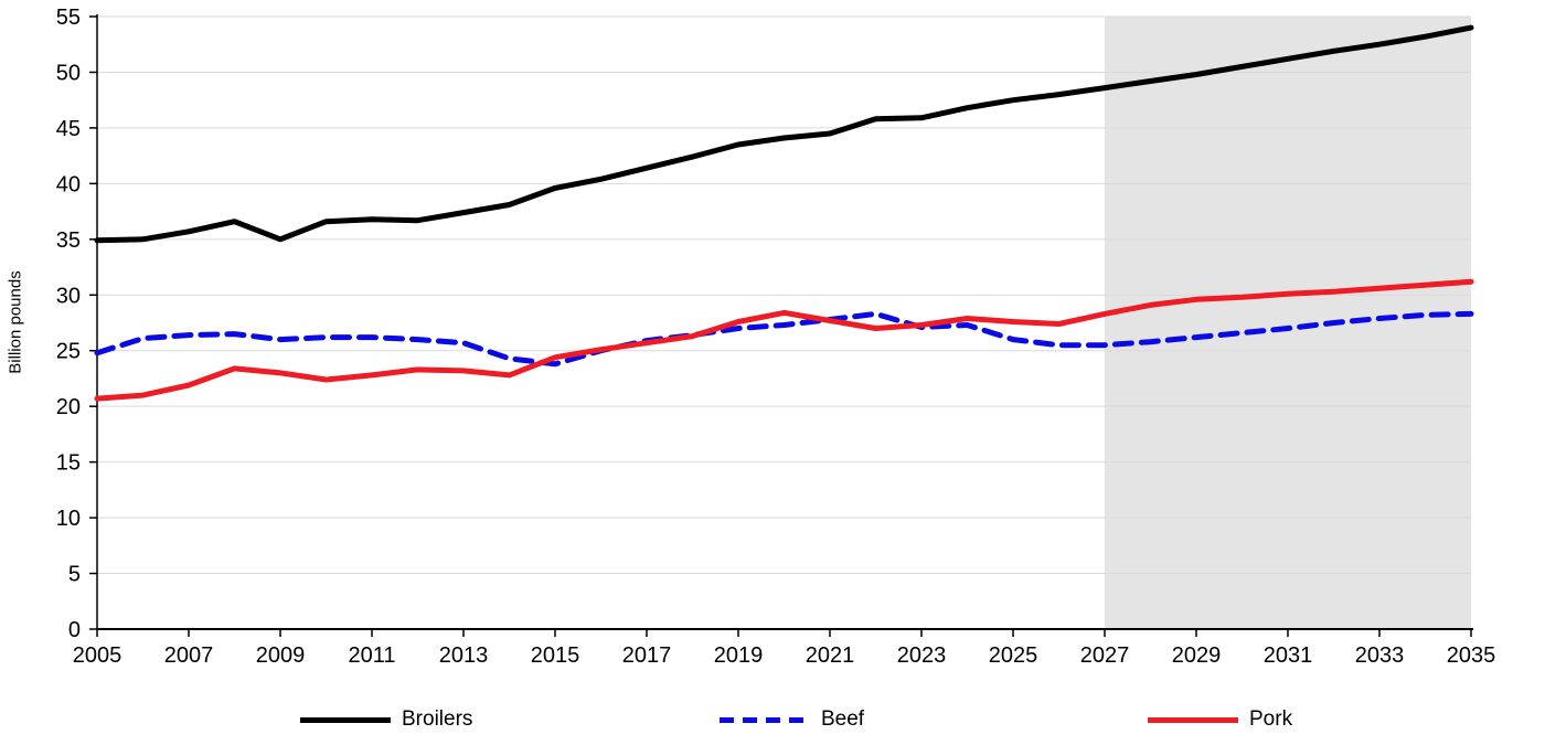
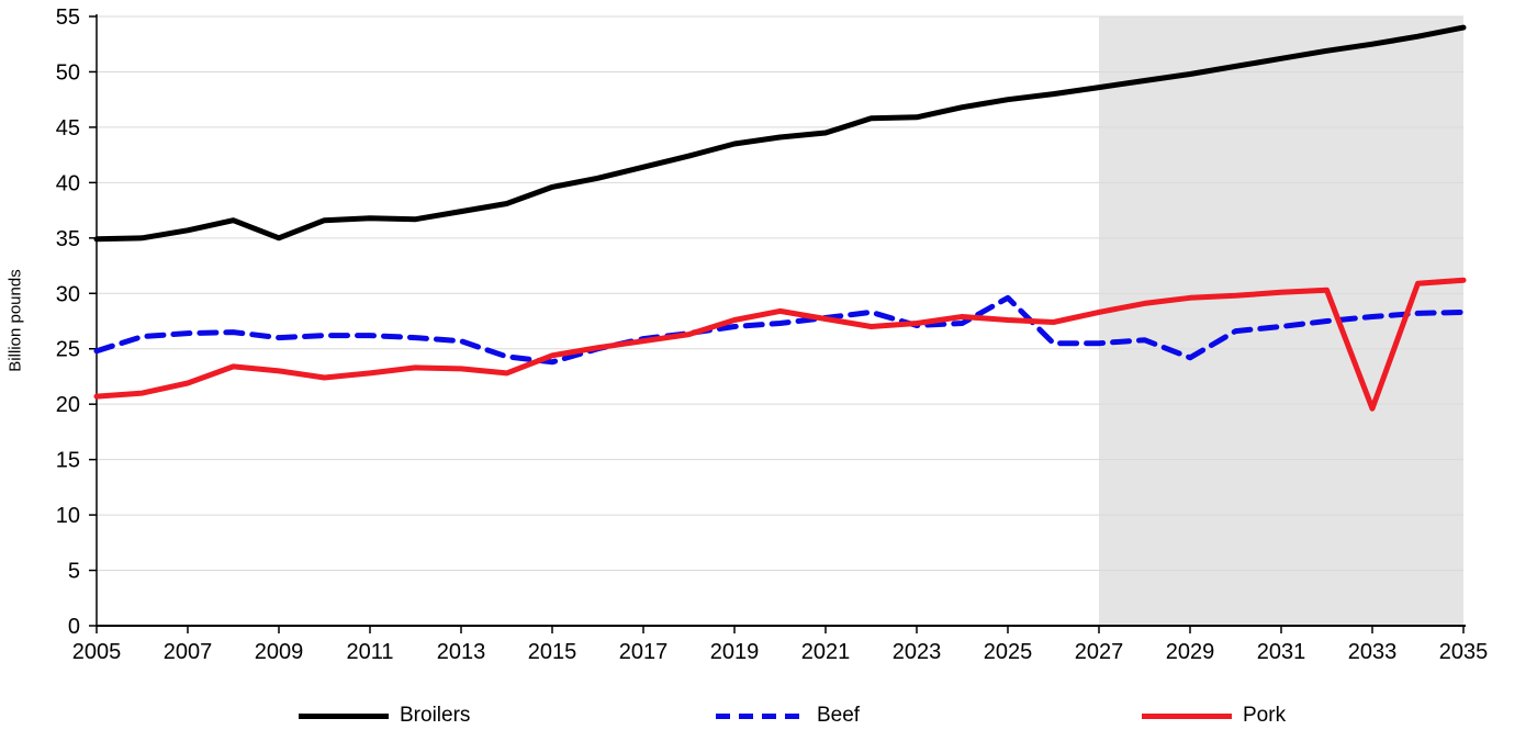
Beef/2025: 26.0 -> 29.6
Beef/2029: 26.2 -> 24.2
Pork/2033: 30.6 -> 19.6
